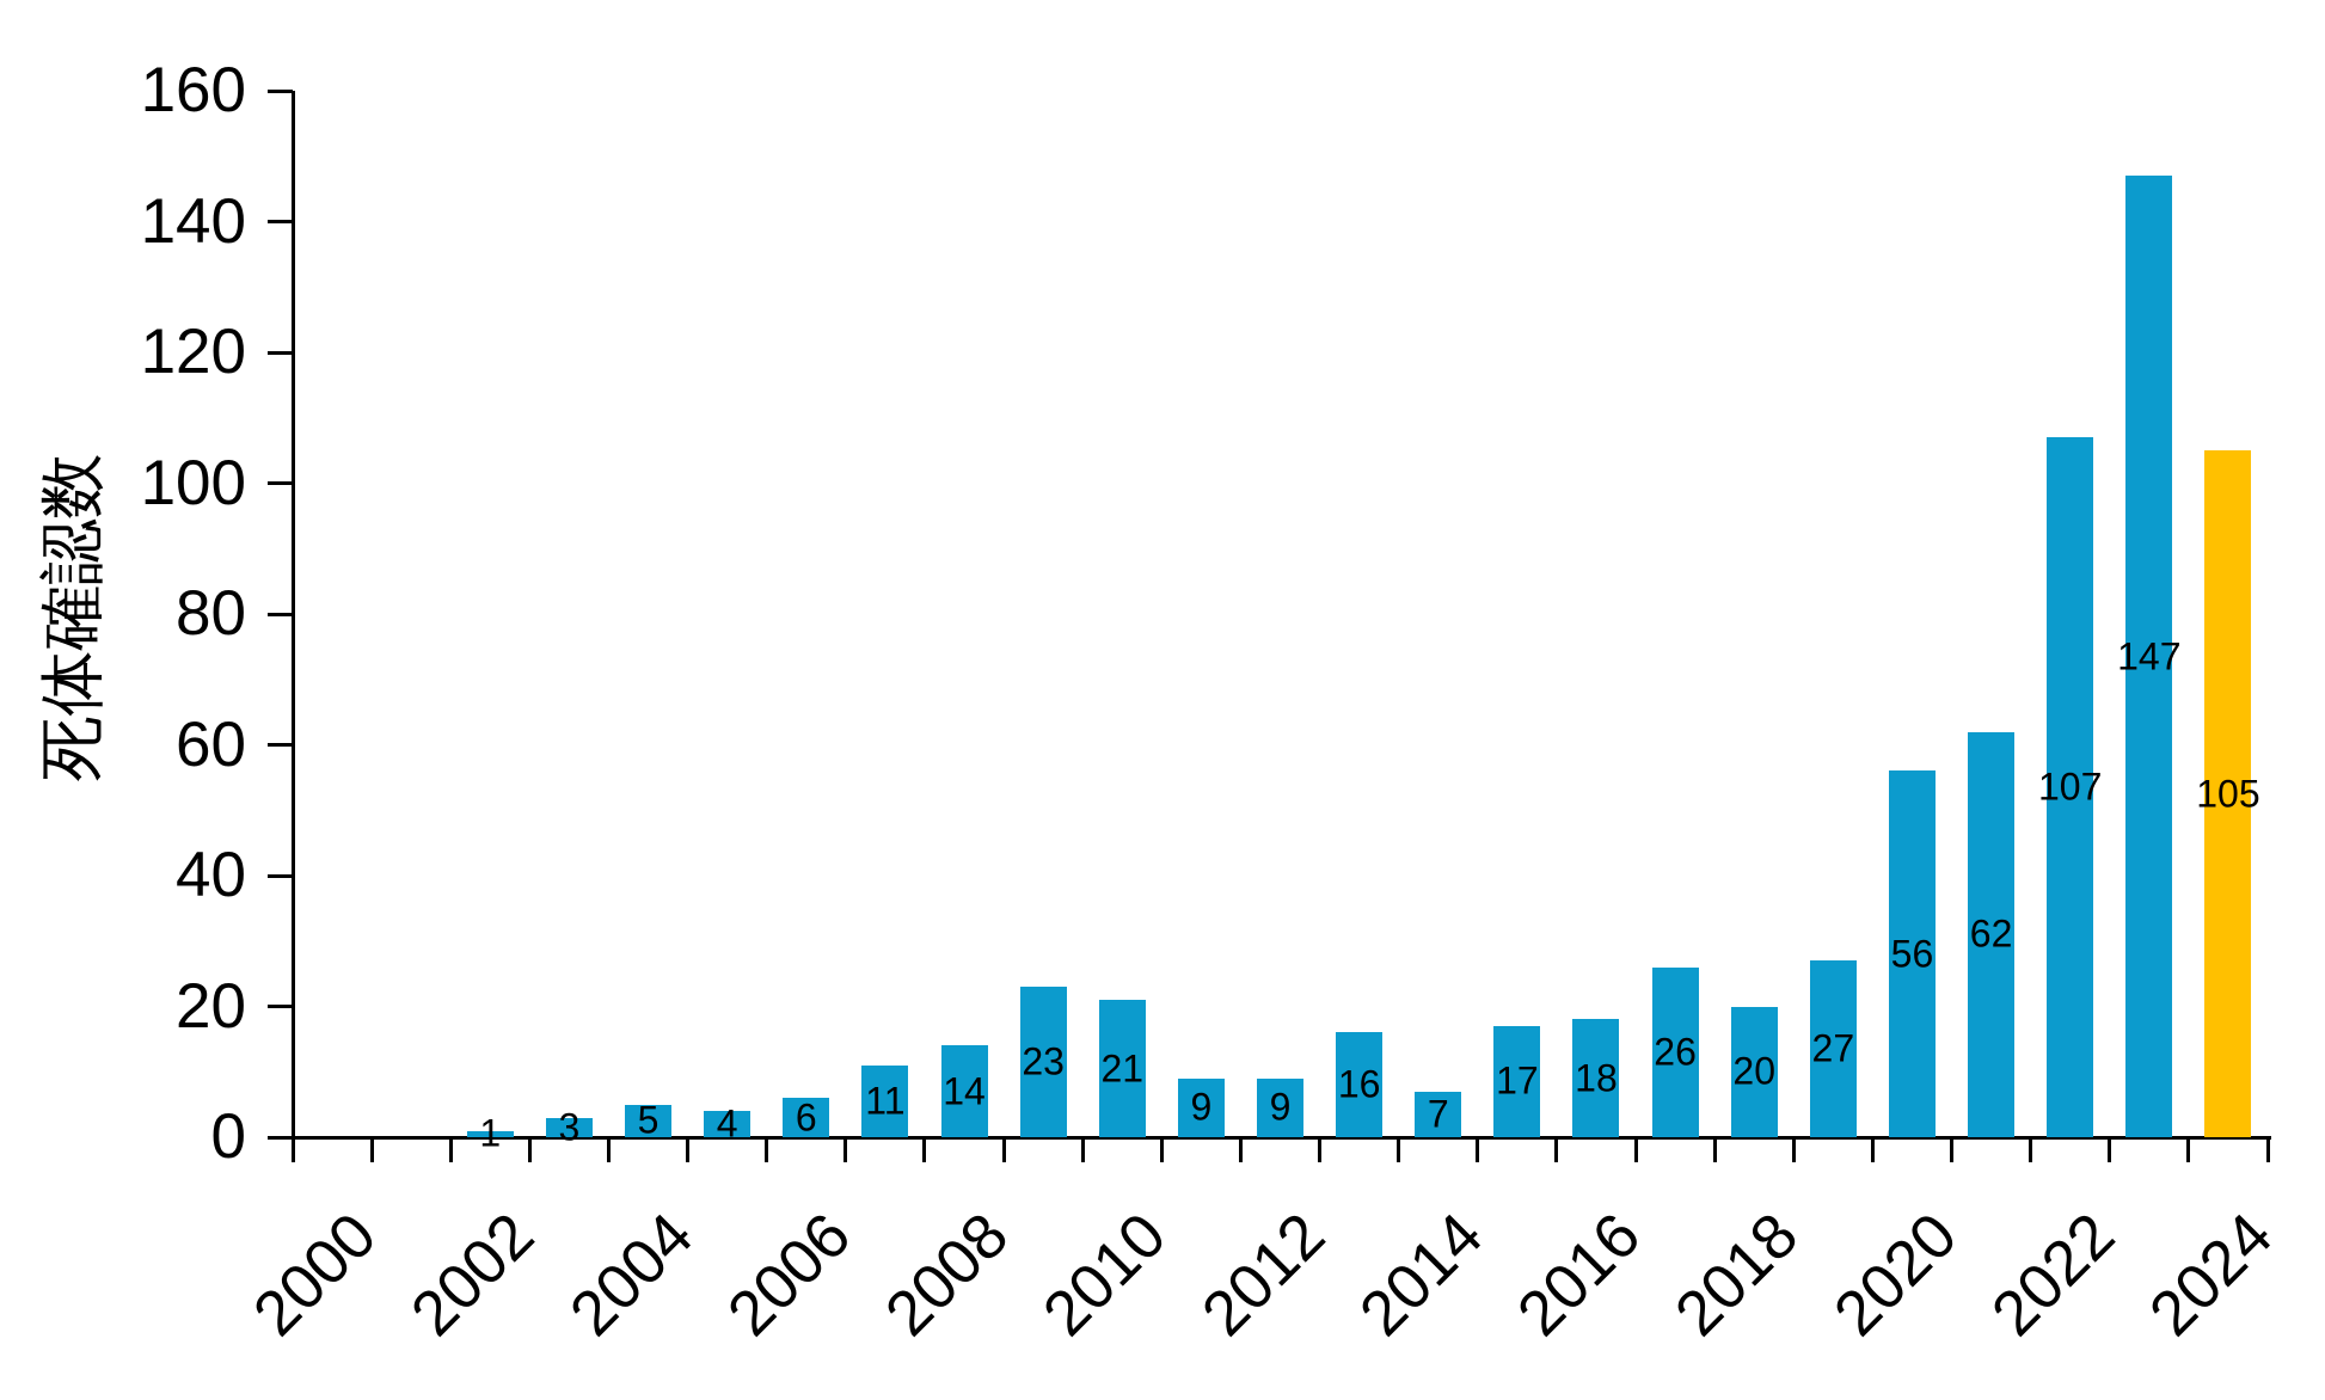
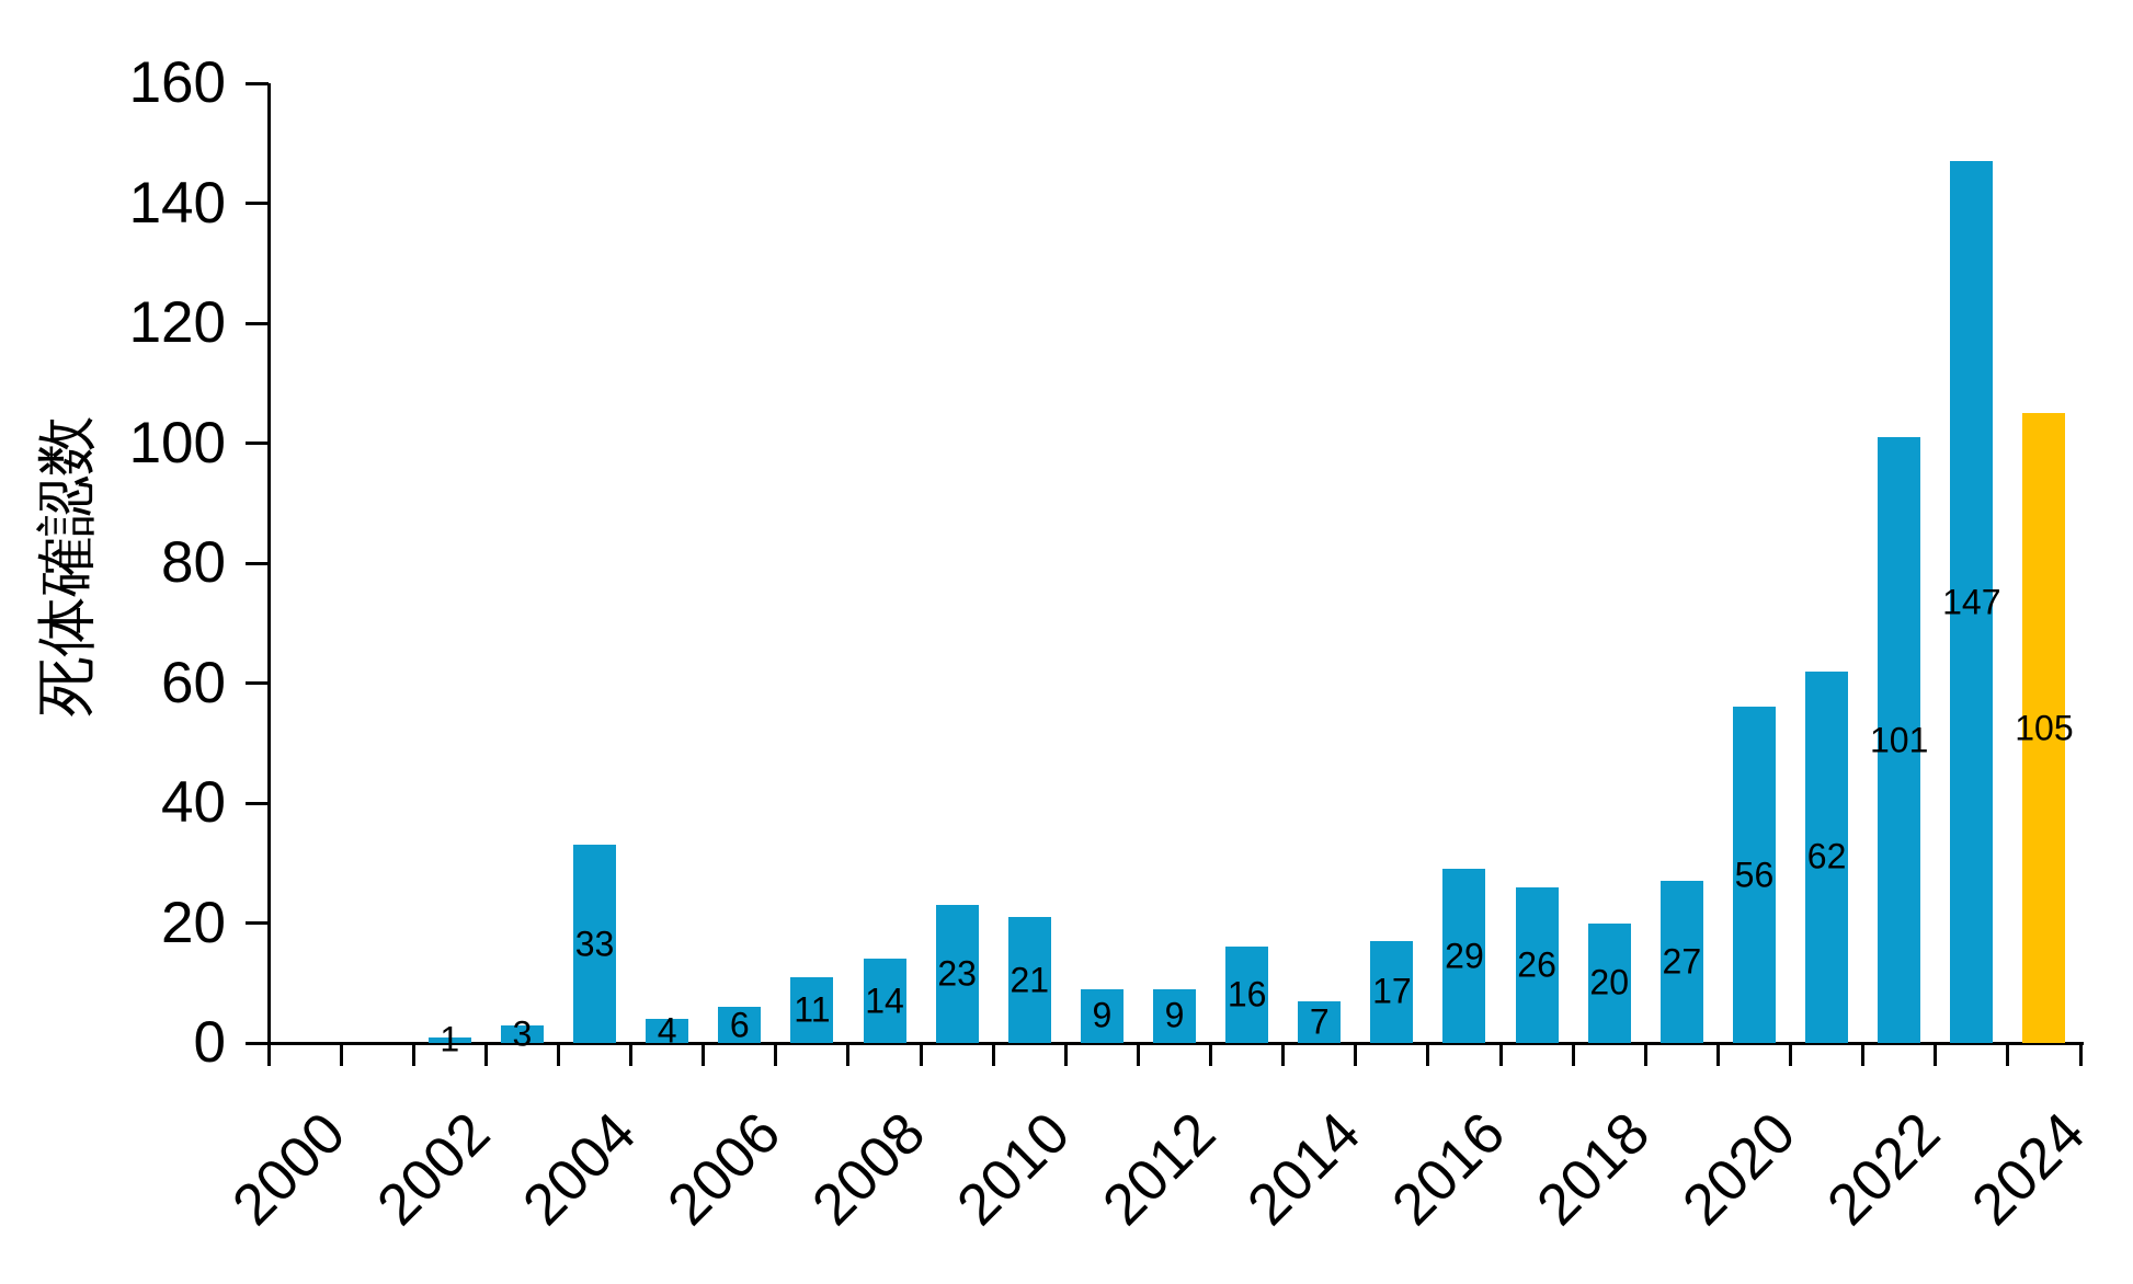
2004: 5 -> 33
2016: 18 -> 29
2022: 107 -> 101
